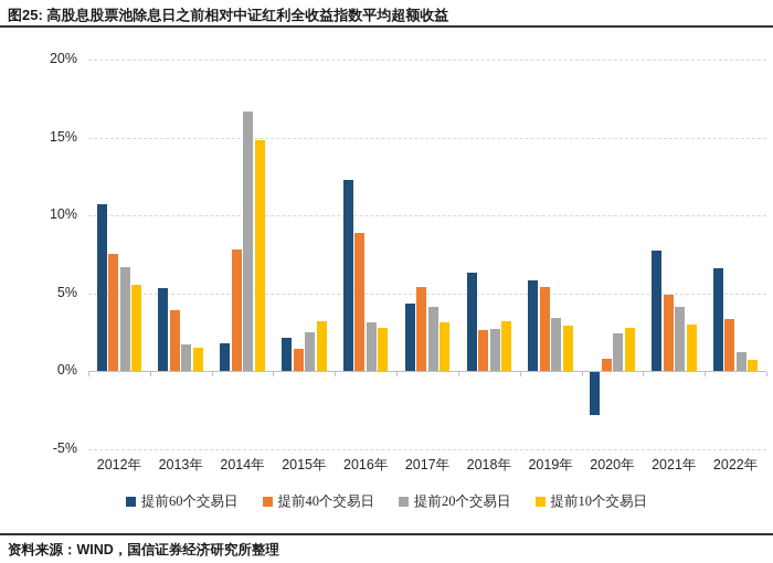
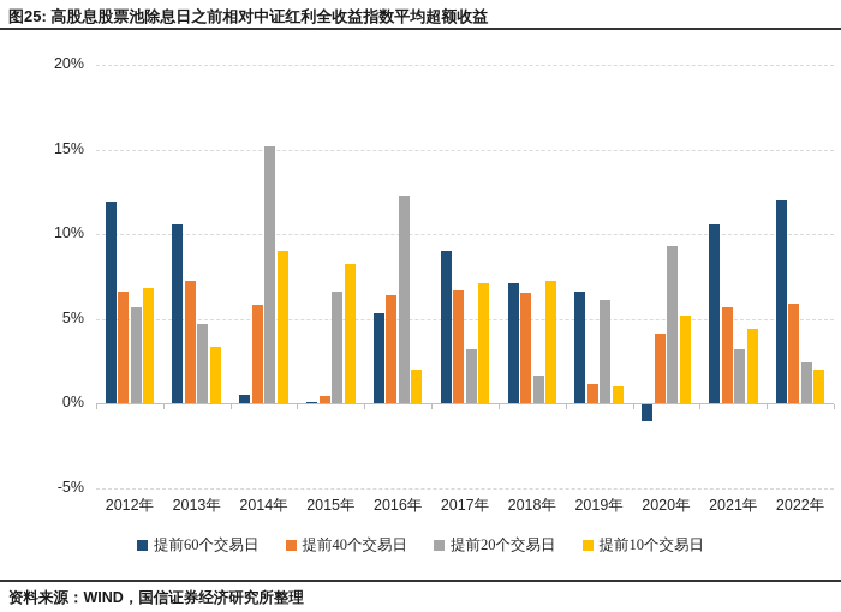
提前60个交易日/2012年: 10.7% -> 11.9%
提前40个交易日/2012年: 7.5% -> 6.6%
提前20个交易日/2012年: 6.7% -> 5.7%
提前10个交易日/2012年: 5.5% -> 6.8%
提前60个交易日/2013年: 5.3% -> 10.6%
提前40个交易日/2013年: 3.9% -> 7.2%
提前20个交易日/2013年: 1.7% -> 4.7%
提前10个交易日/2013年: 1.5% -> 3.3%
提前60个交易日/2014年: 1.8% -> 0.5%
提前40个交易日/2014年: 7.8% -> 5.8%
提前20个交易日/2014年: 16.7% -> 15.2%
提前10个交易日/2014年: 14.8% -> 9.0%
提前60个交易日/2015年: 2.1% -> 0.1%
提前40个交易日/2015年: 1.4% -> 0.4%
提前20个交易日/2015年: 2.5% -> 6.6%
提前10个交易日/2015年: 3.2% -> 8.2%
提前60个交易日/2016年: 12.3% -> 5.3%
提前40个交易日/2016年: 8.9% -> 6.4%
提前20个交易日/2016年: 3.1% -> 12.3%
提前10个交易日/2016年: 2.8% -> 2.0%
提前60个交易日/2017年: 4.3% -> 9.0%
提前40个交易日/2017年: 5.4% -> 6.7%
提前20个交易日/2017年: 4.1% -> 3.2%
提前10个交易日/2017年: 3.1% -> 7.1%
提前60个交易日/2018年: 6.3% -> 7.1%
提前40个交易日/2018年: 2.6% -> 6.5%
提前20个交易日/2018年: 2.7% -> 1.6%
提前10个交易日/2018年: 3.2% -> 7.2%
提前60个交易日/2019年: 5.8% -> 6.6%
提前40个交易日/2019年: 5.4% -> 1.1%
提前20个交易日/2019年: 3.4% -> 6.1%
提前10个交易日/2019年: 2.9% -> 1.0%
提前60个交易日/2020年: -2.8% -> -1.0%
提前40个交易日/2020年: 0.8% -> 4.1%
提前20个交易日/2020年: 2.4% -> 9.3%
提前10个交易日/2020年: 2.8% -> 5.2%
提前60个交易日/2021年: 7.7% -> 10.6%
提前40个交易日/2021年: 4.9% -> 5.7%
提前20个交易日/2021年: 4.1% -> 3.2%
提前10个交易日/2021年: 3.0% -> 4.4%
提前60个交易日/2022年: 6.6% -> 12.0%
提前40个交易日/2022年: 3.3% -> 5.9%
提前20个交易日/2022年: 1.2% -> 2.4%
提前10个交易日/2022年: 0.7% -> 2.0%
